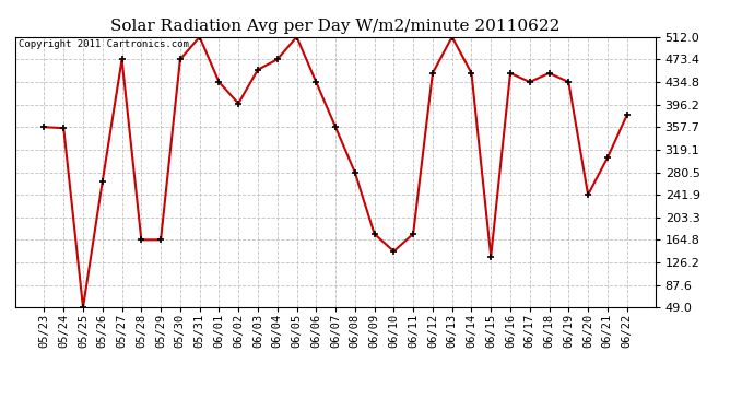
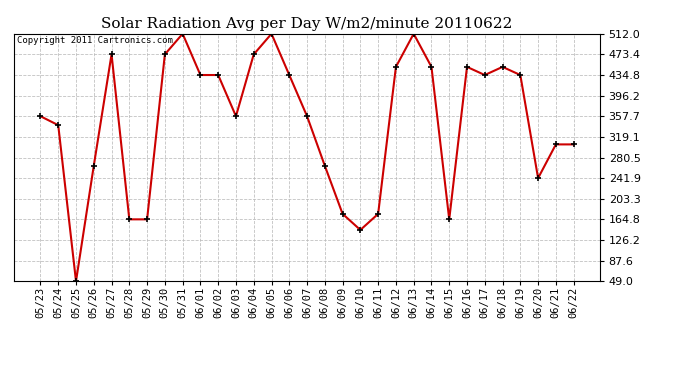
05/24: 356 -> 341
06/02: 398 -> 435
06/03: 456 -> 358
06/08: 280 -> 265
06/15: 136 -> 165
06/22: 378 -> 305
